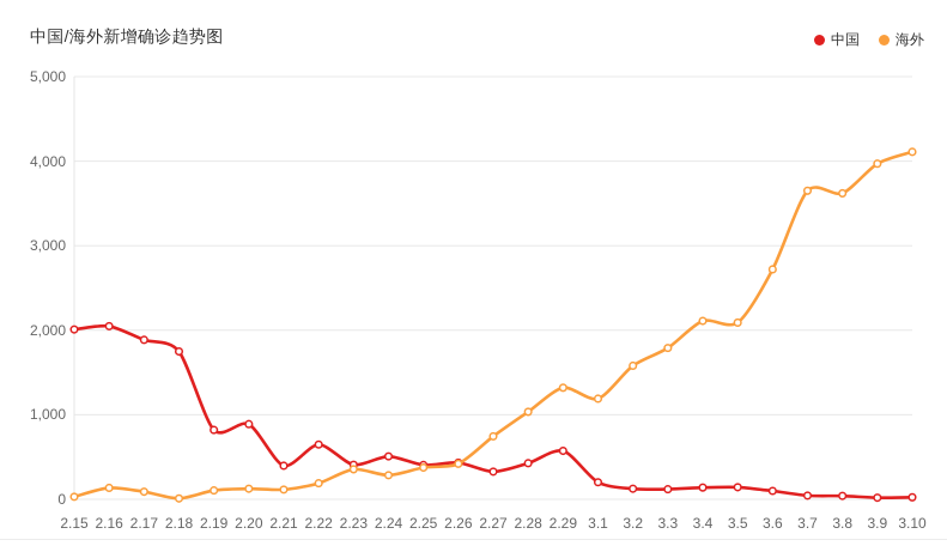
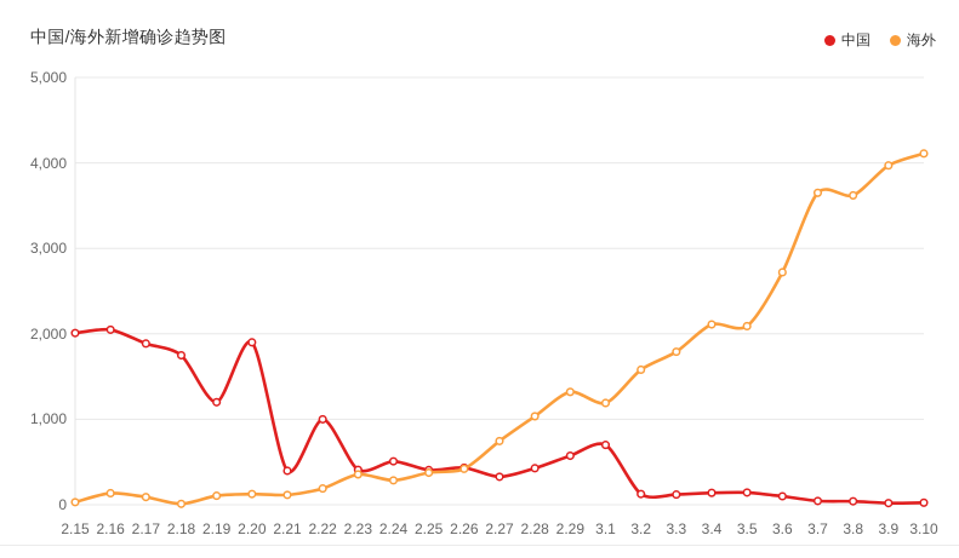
中国/2.19: 800 -> 1200
中国/2.20: 900 -> 1900
中国/2.22: 600 -> 1000
中国/3.1: 200 -> 700
